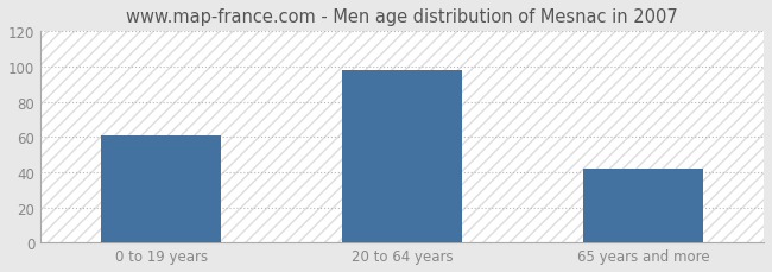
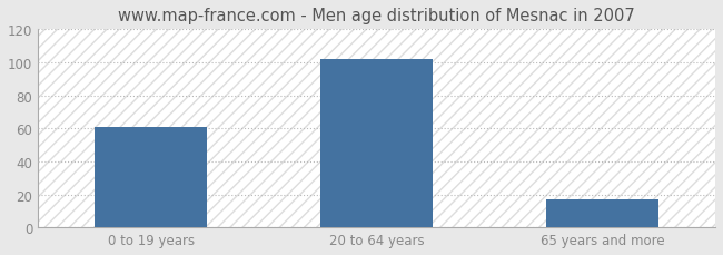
20 to 64 years: 98 -> 102
65 years and more: 42 -> 17
